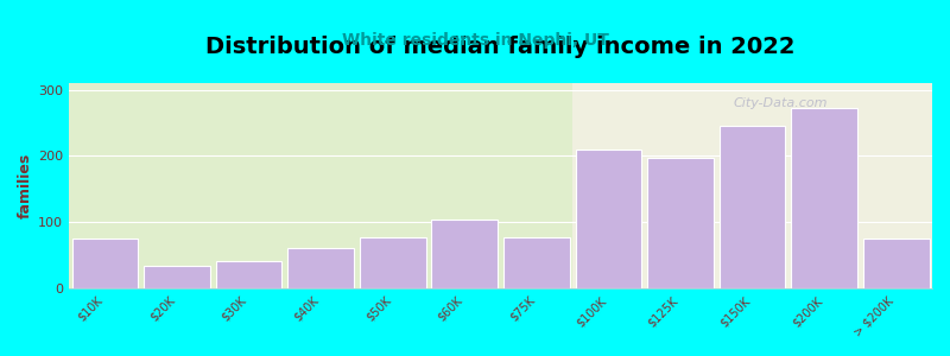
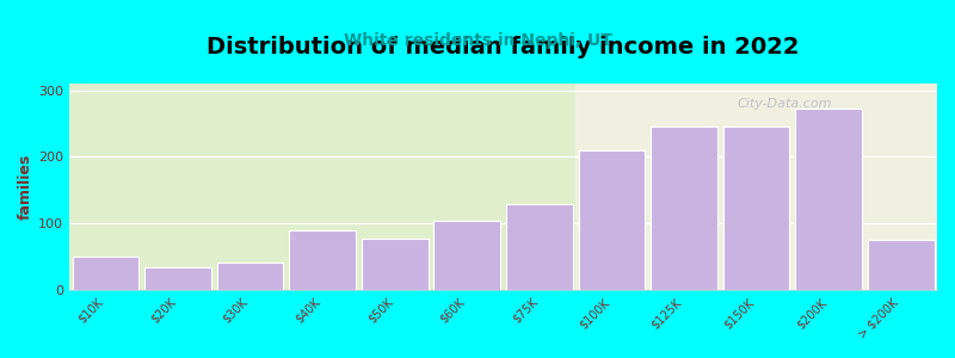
$10K: 76 -> 50
$40K: 62 -> 90
$75K: 78 -> 130
$125K: 198 -> 245
